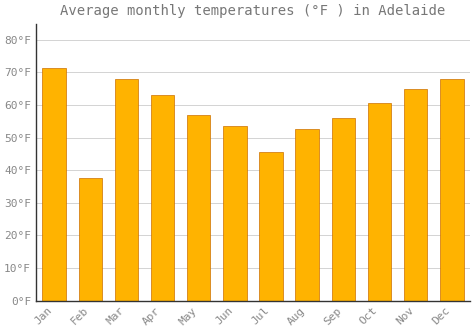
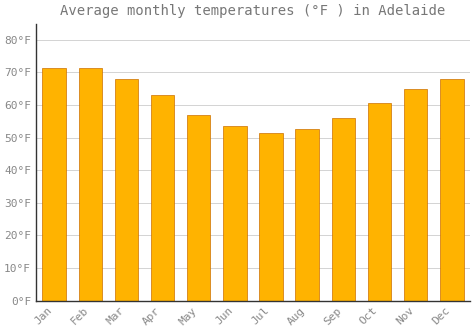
Feb: 37.5°F -> 71.5°F
Jul: 45.5°F -> 51.5°F
